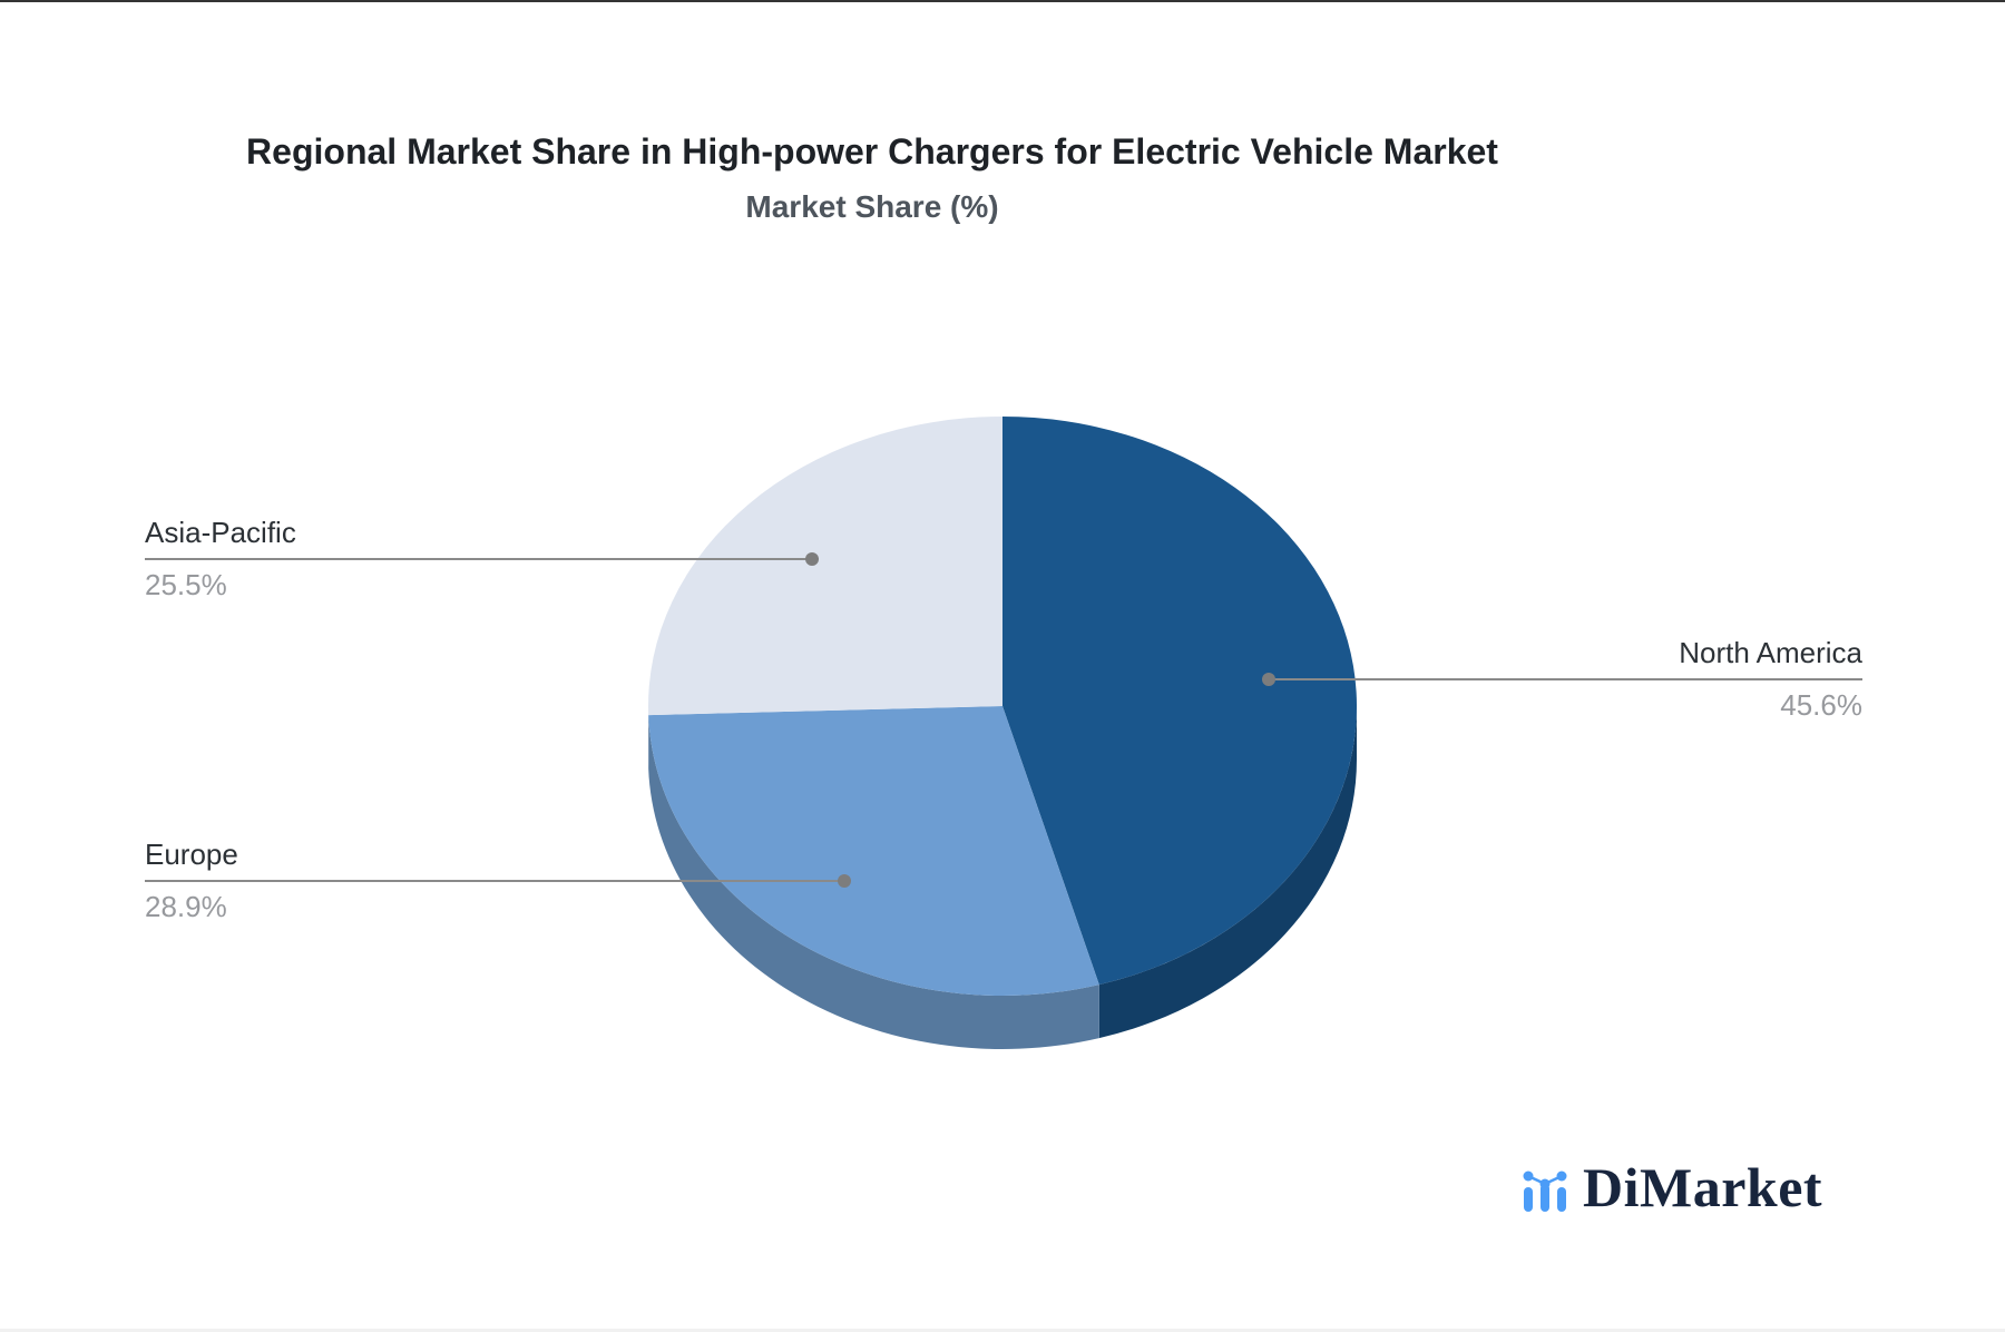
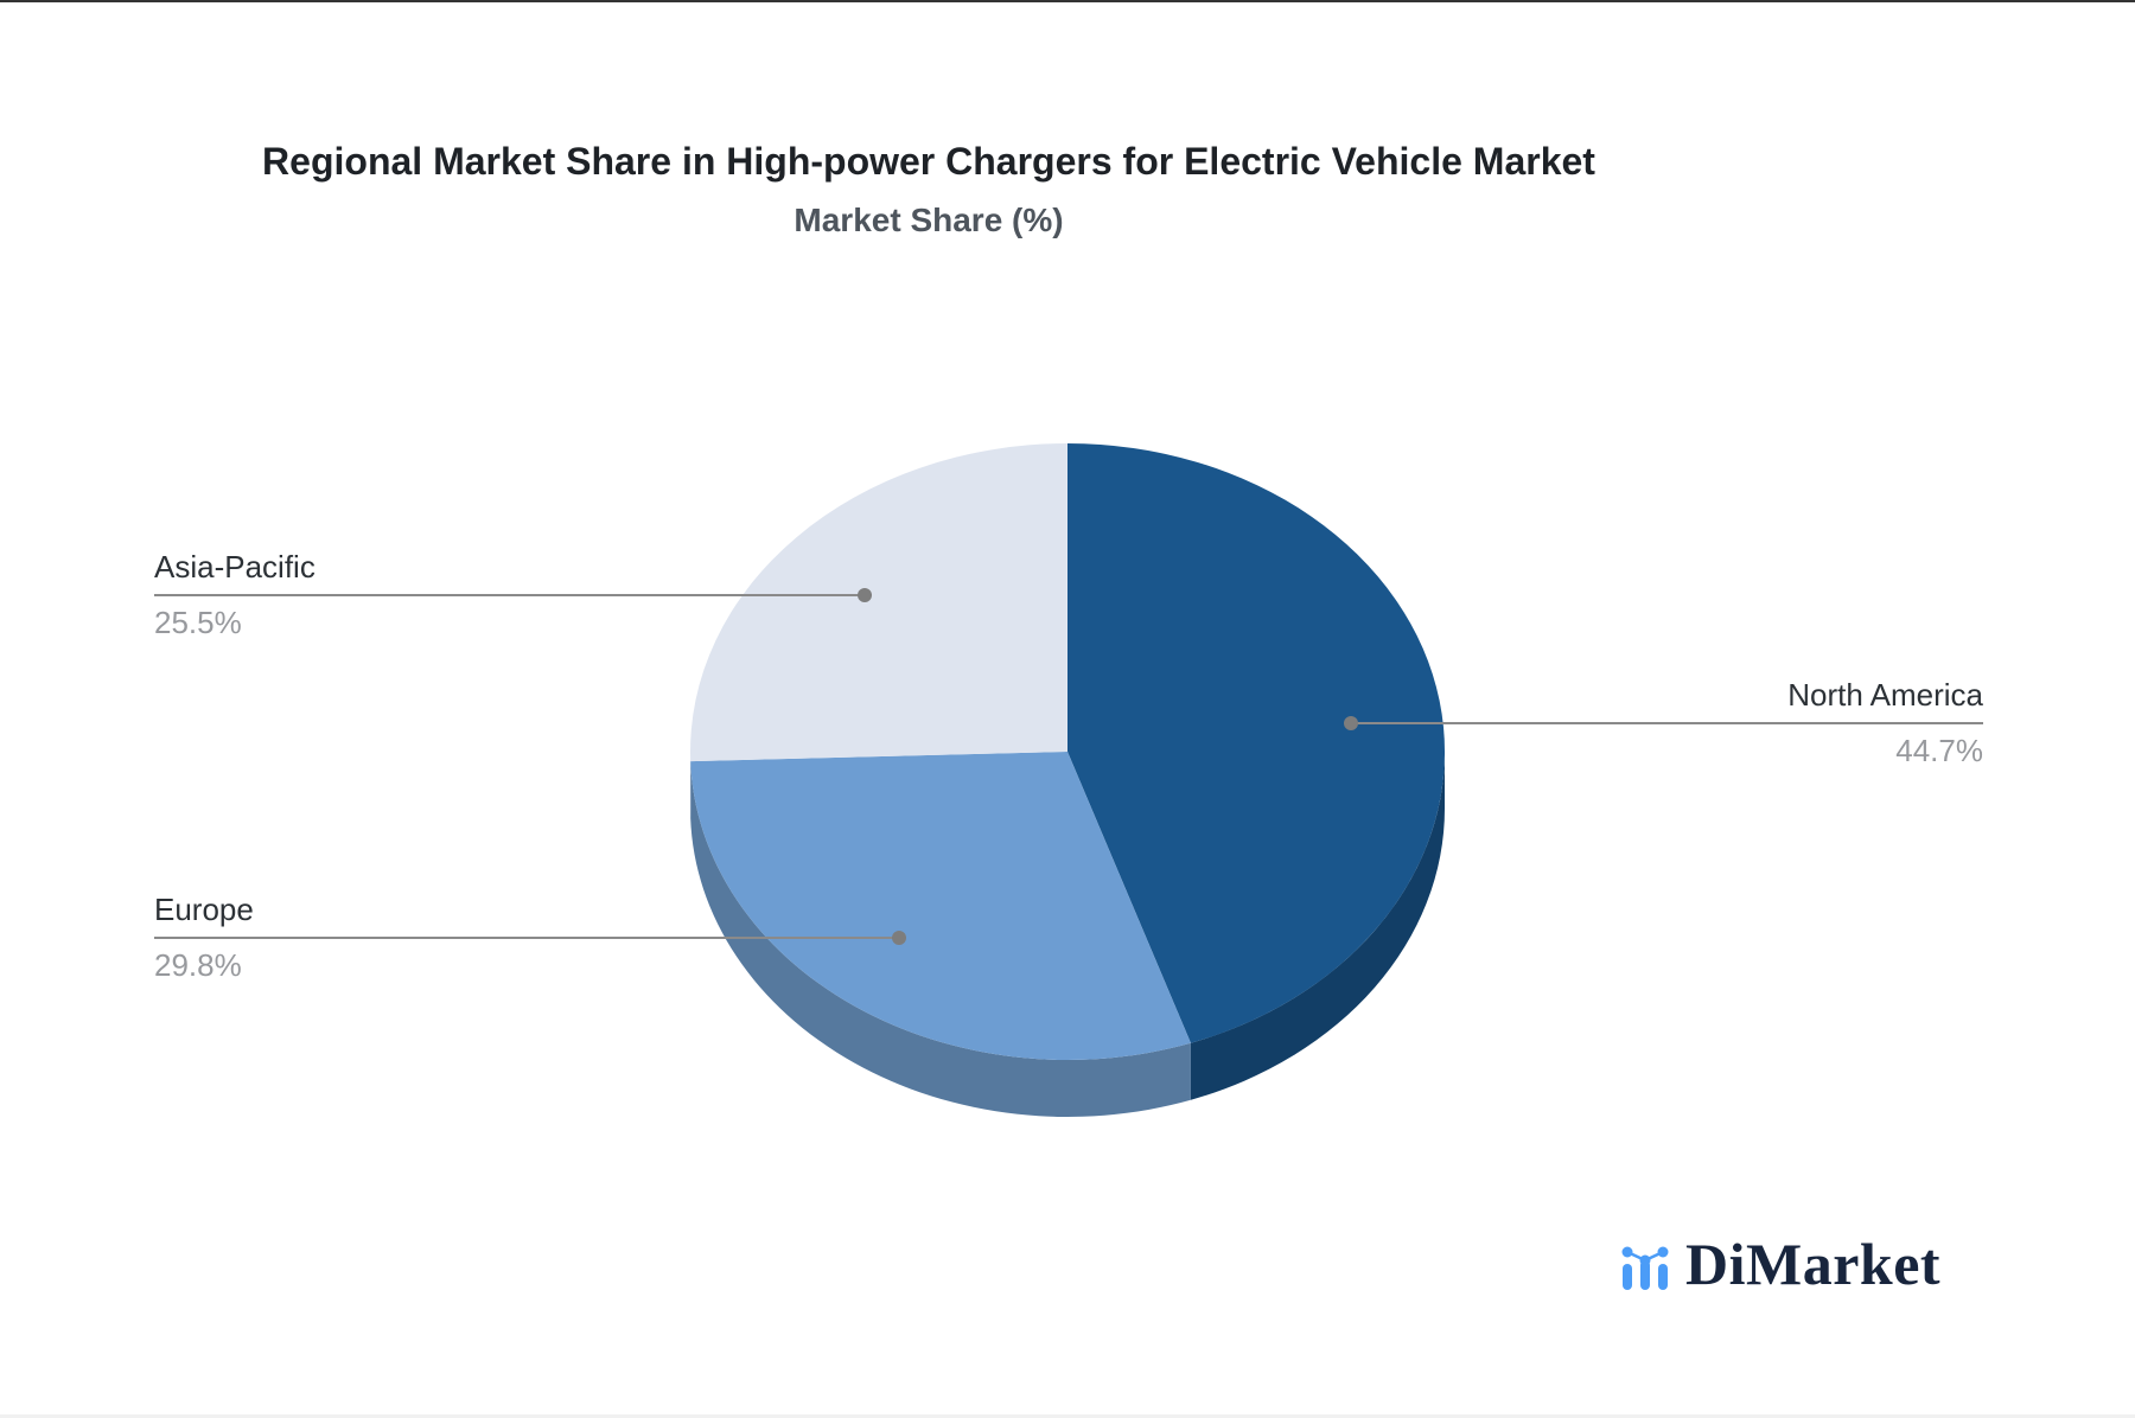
North America: 45.6% -> 44.7%
Europe: 28.9% -> 29.8%
